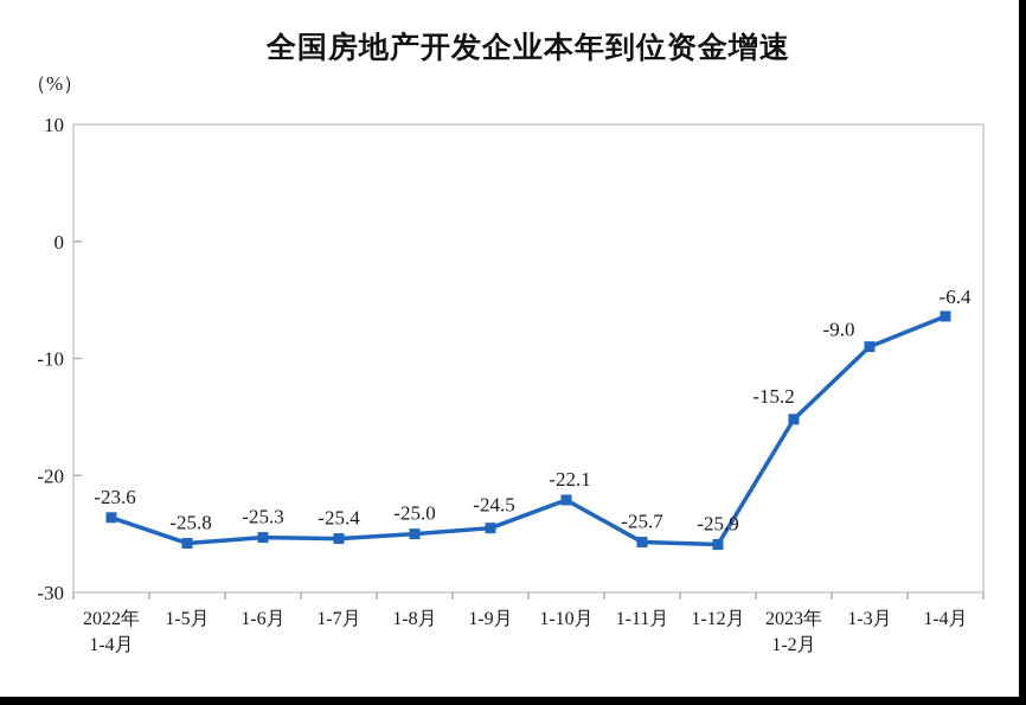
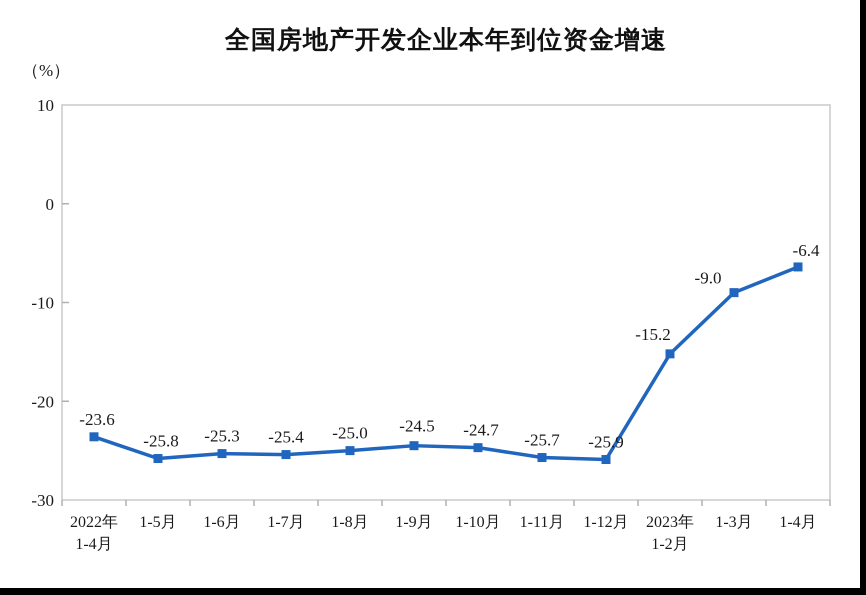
1-10月: -22.1 -> -24.7
